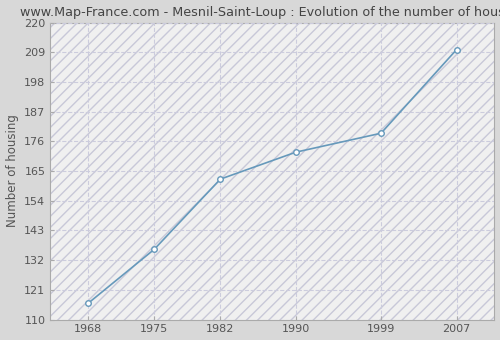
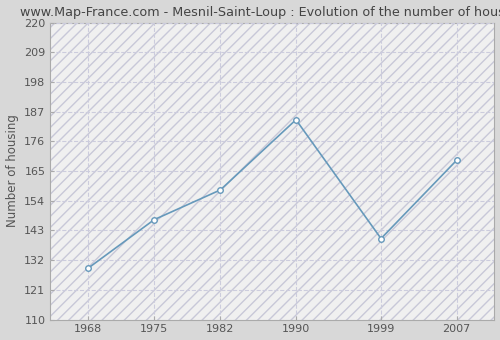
1968: 116 -> 129
1975: 136 -> 147
1982: 162 -> 158
1990: 172 -> 184
1999: 179 -> 140
2007: 210 -> 169
